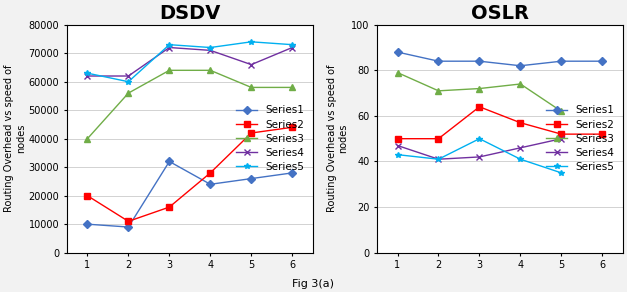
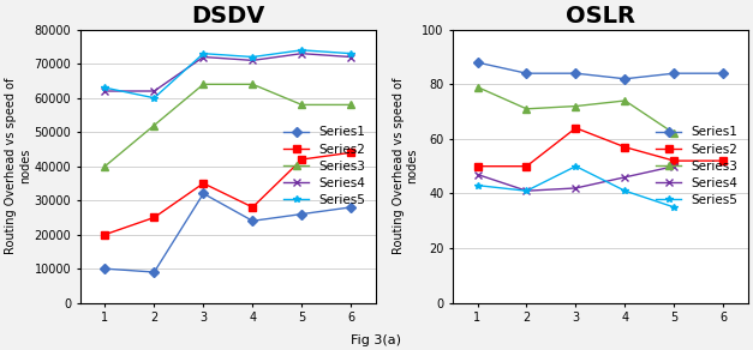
DSDV/Series2/2: 11000 -> 25000
DSDV/Series3/2: 56000 -> 52000
DSDV/Series2/3: 16000 -> 35000
DSDV/Series4/5: 66000 -> 73000
